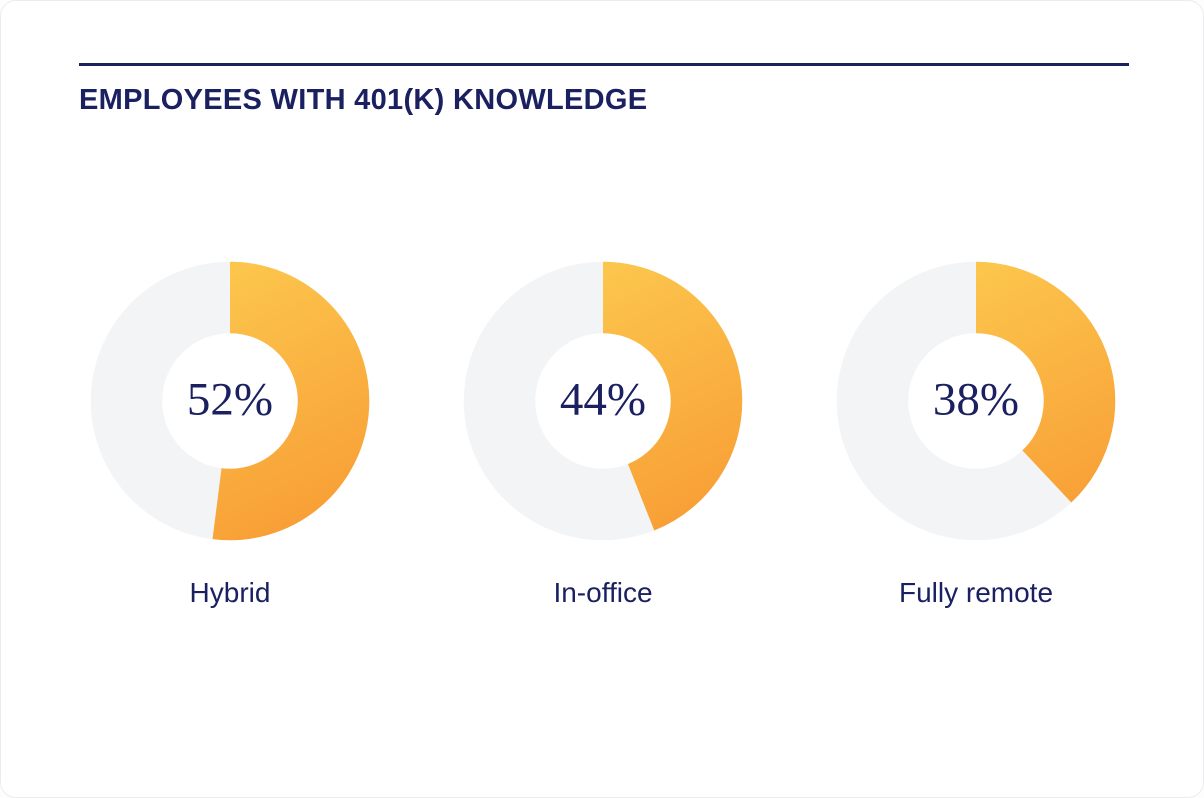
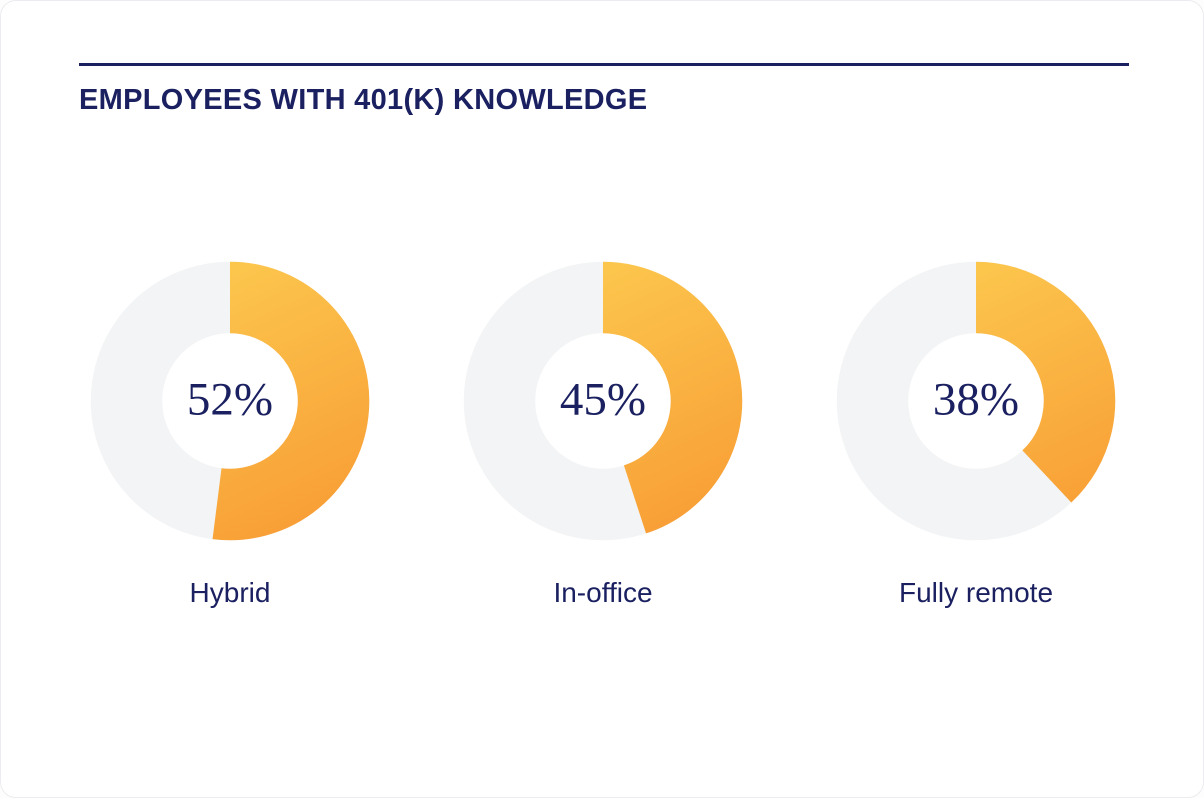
In-office: 44% -> 45%
